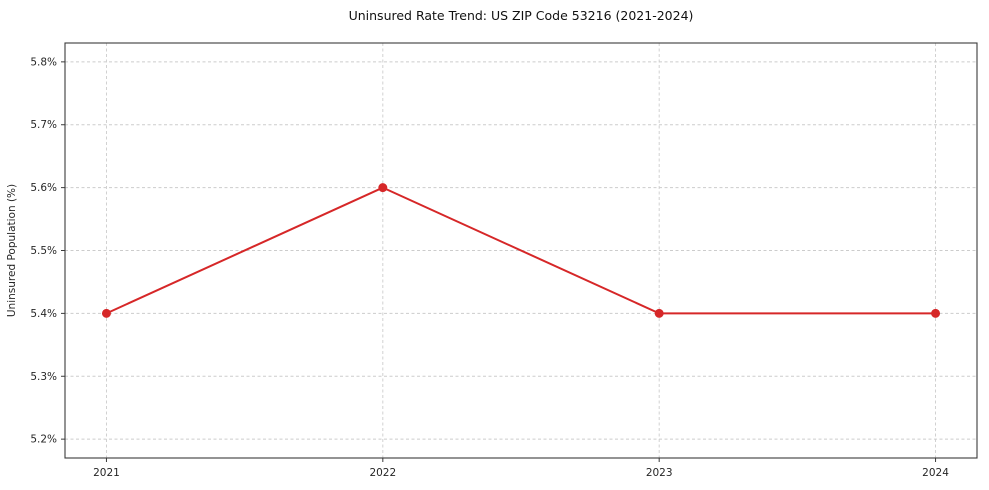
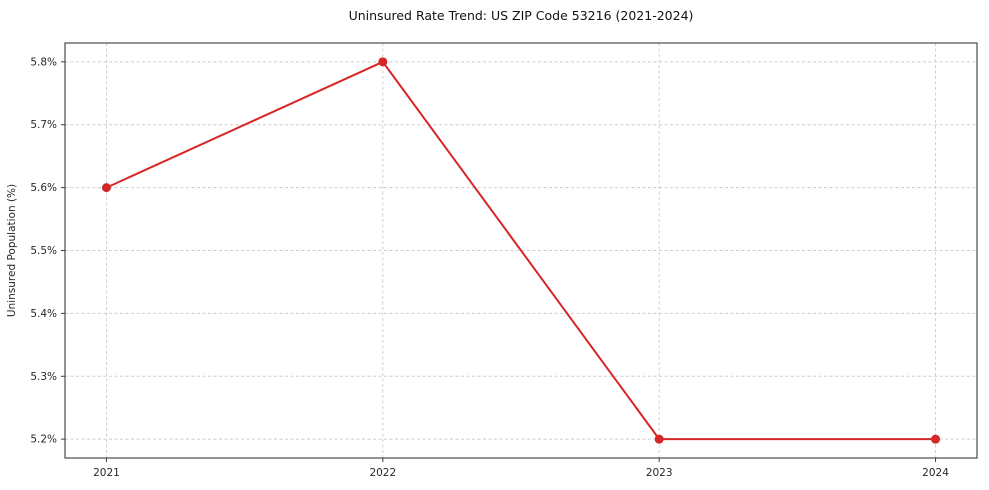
2021: 5.4% -> 5.6%
2022: 5.6% -> 5.8%
2023: 5.4% -> 5.2%
2024: 5.4% -> 5.2%
